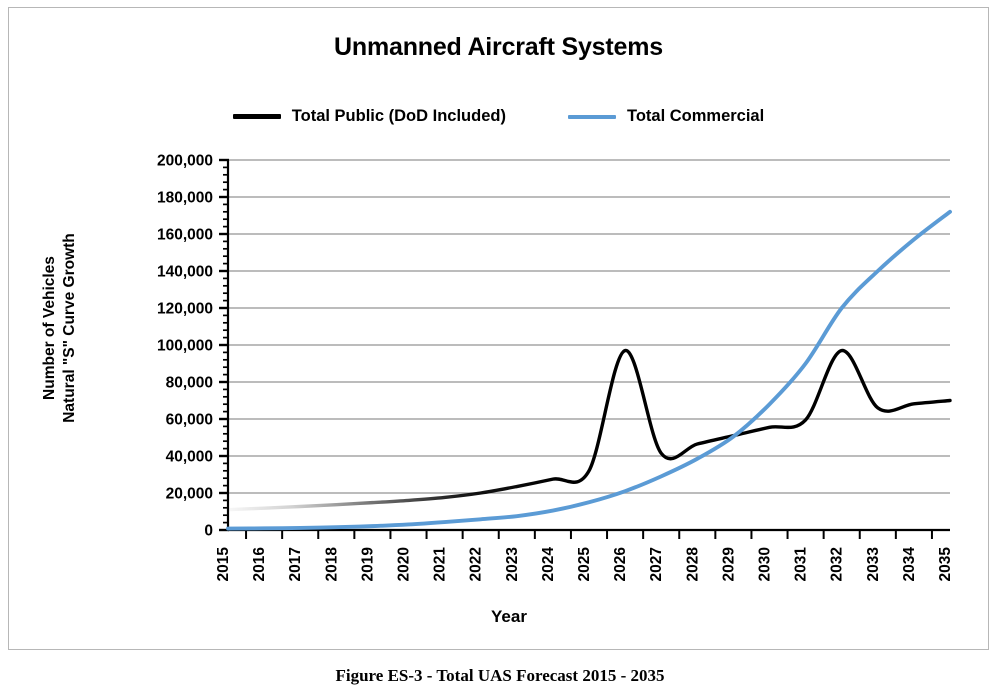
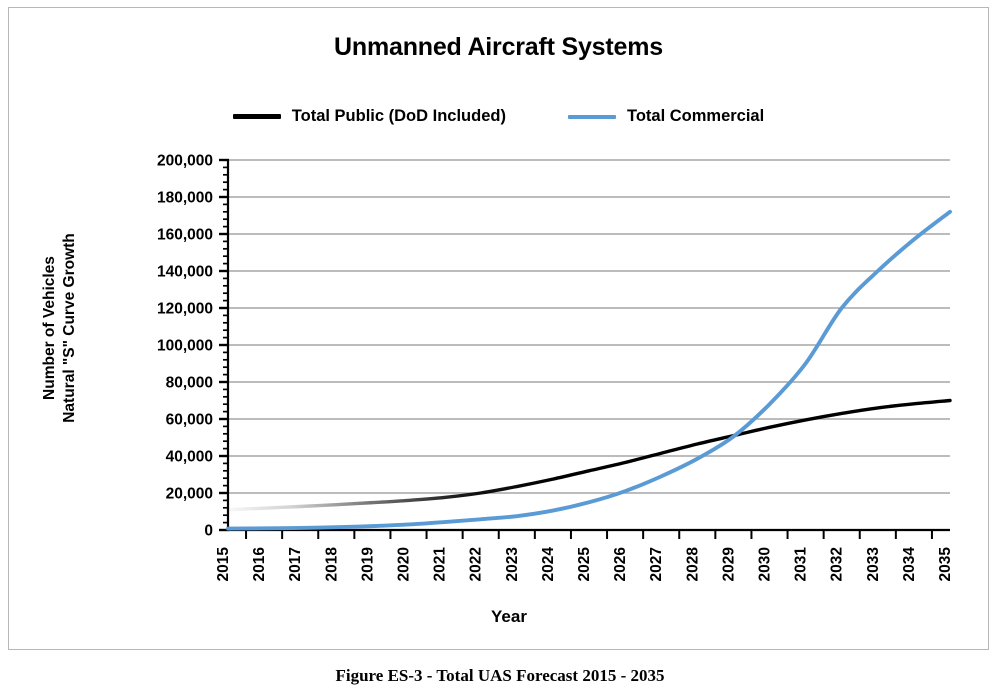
Total Public (DoD Included)/2026: 97000 -> 36000
Total Public (DoD Included)/2032: 97000 -> 63000
